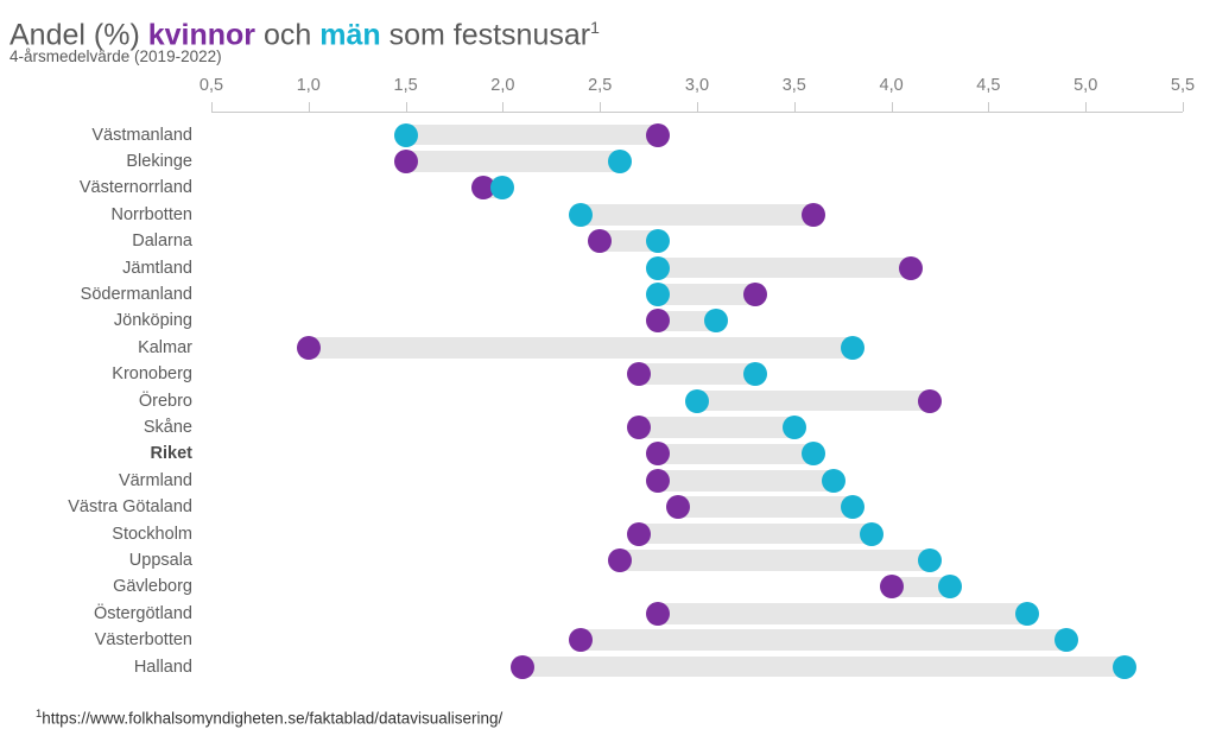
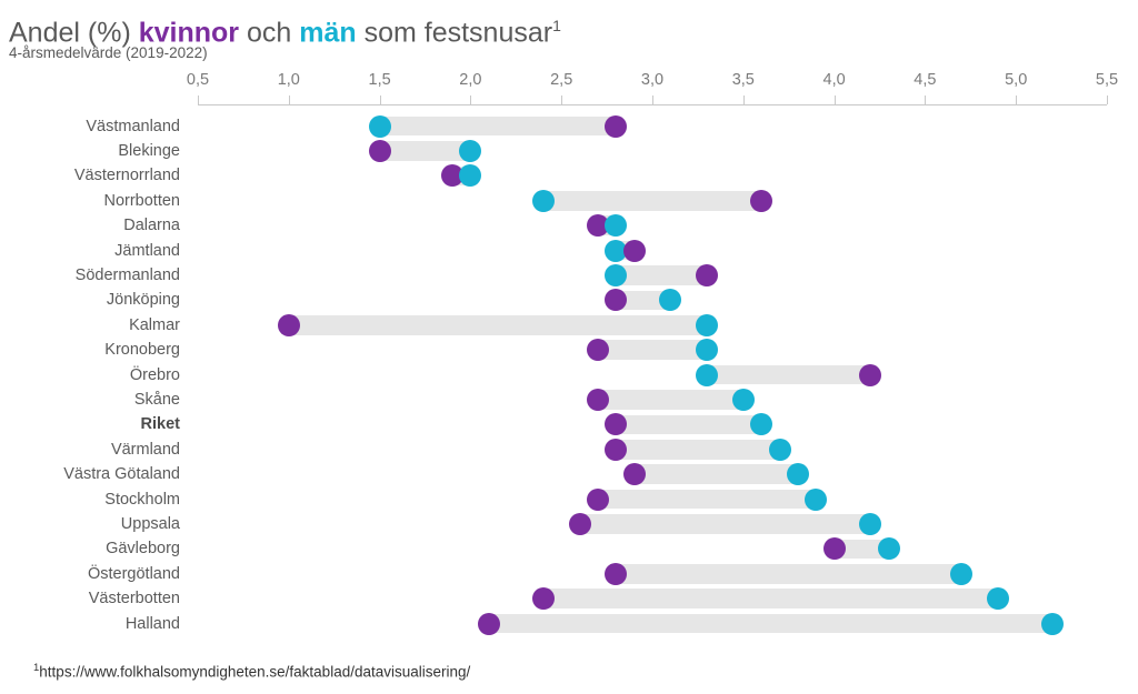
män/Blekinge: 2,6 -> 2,0
kvinnor/Dalarna: 2,5 -> 2,7
kvinnor/Jämtland: 4,1 -> 2,9
män/Kalmar: 3,8 -> 3,3
män/Örebro: 3,0 -> 3,3
